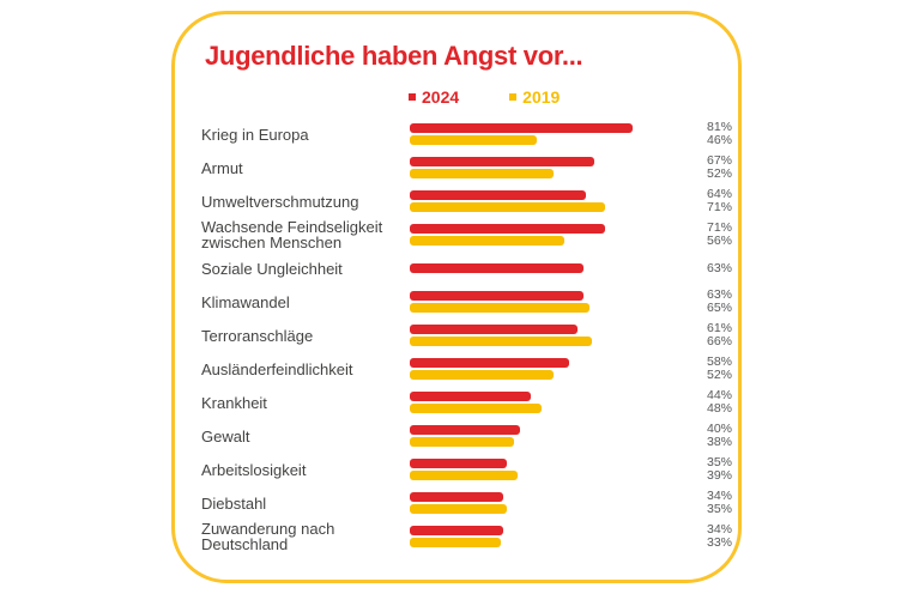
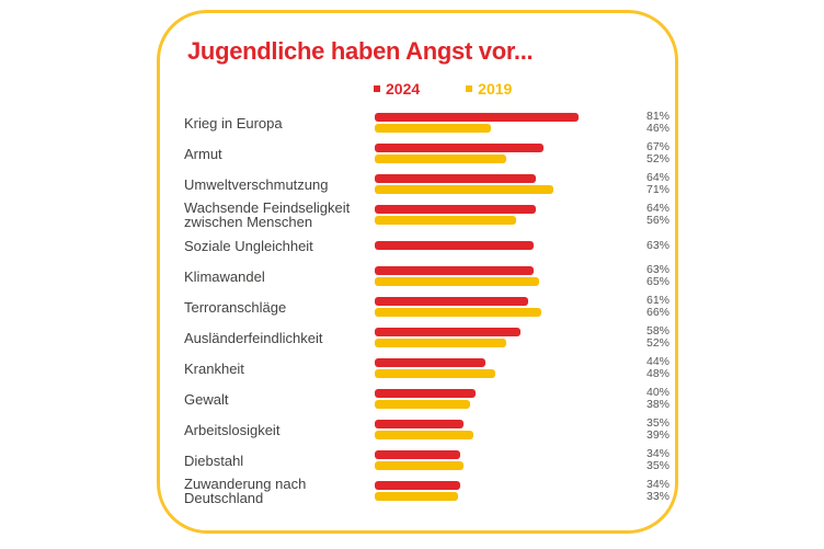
2024/Wachsende Feindseligkeit zwischen Menschen: 71% -> 64%
